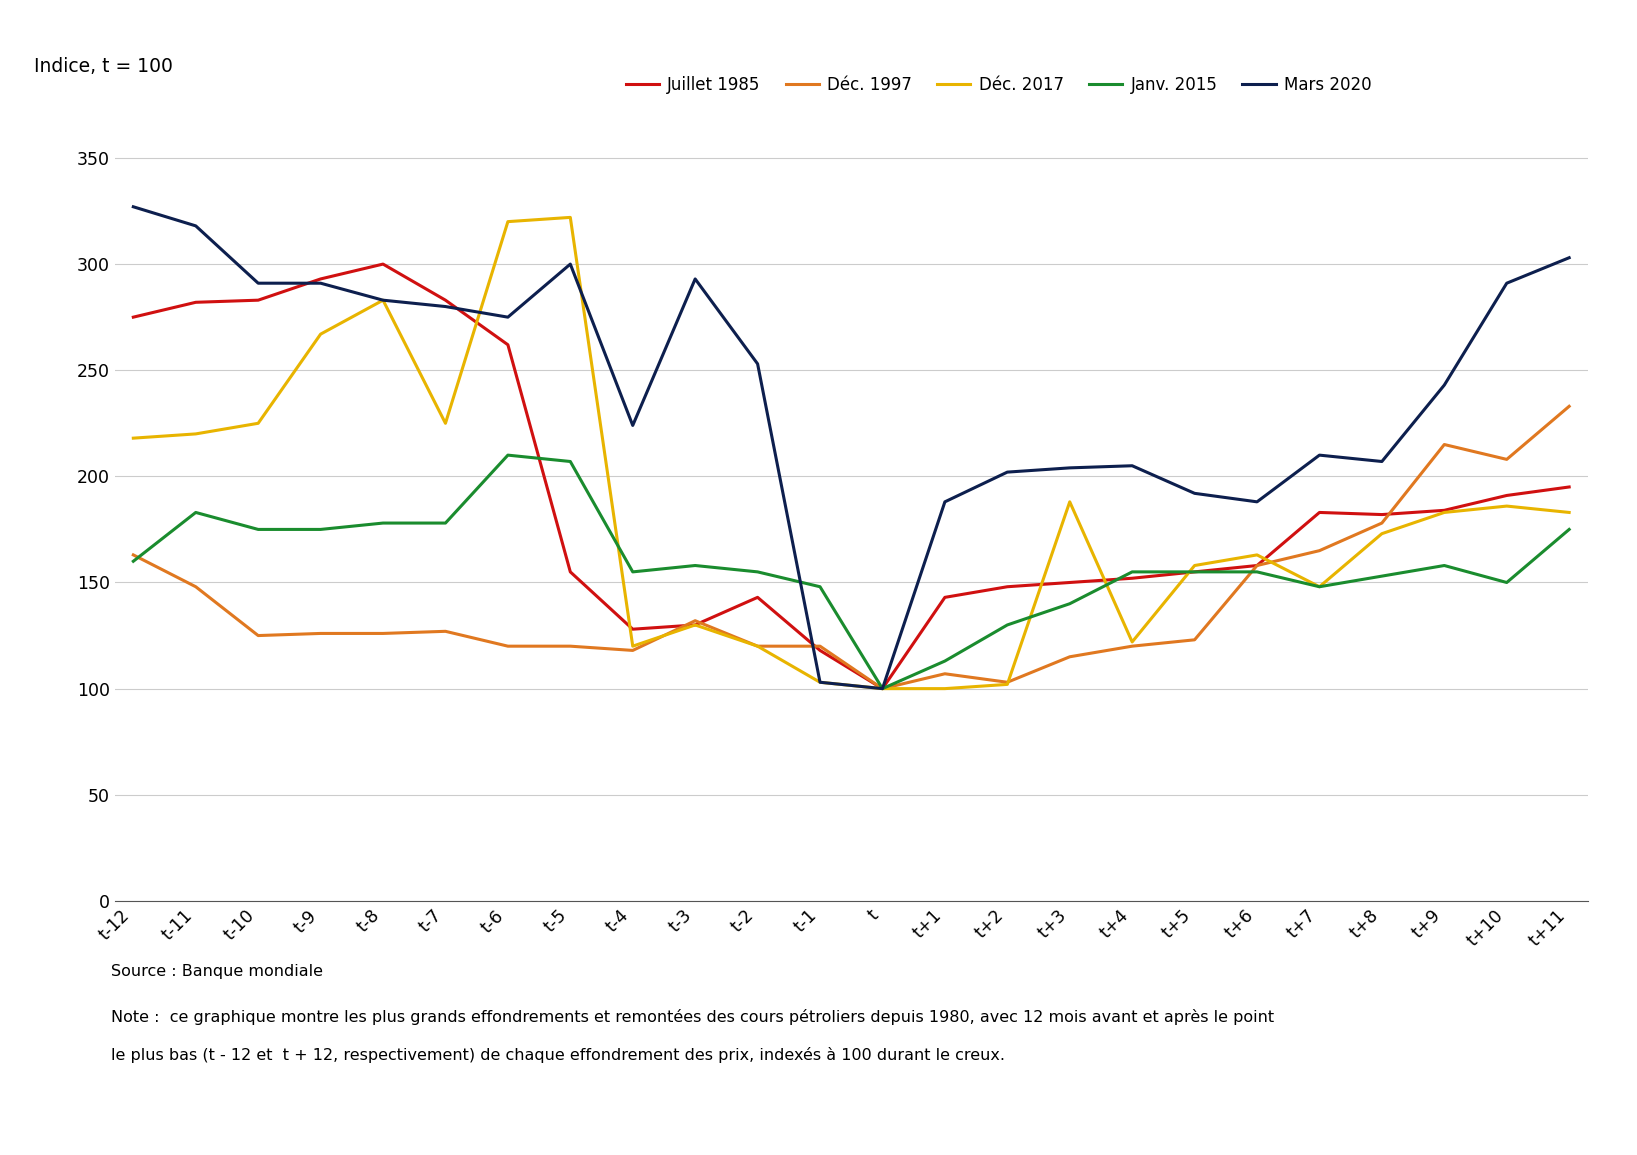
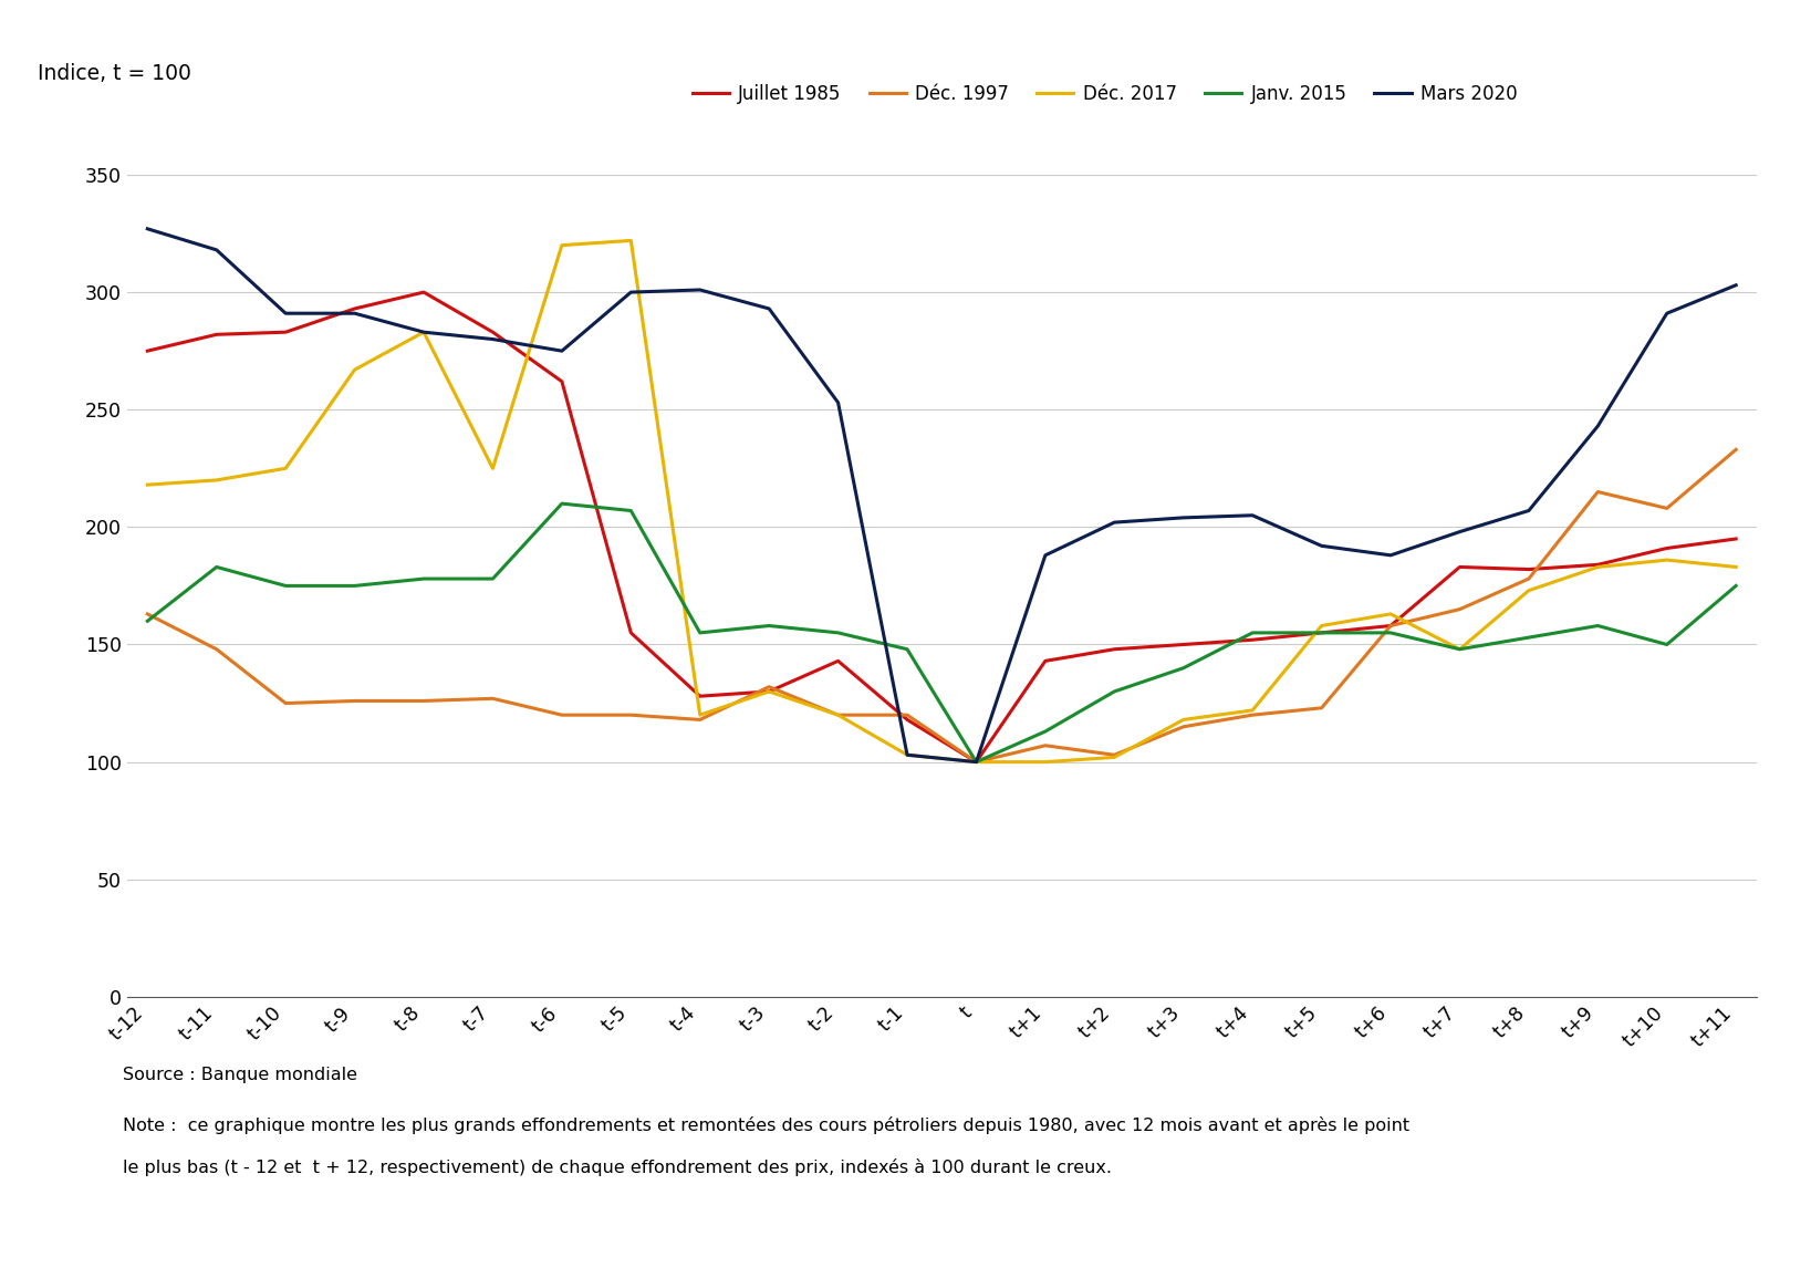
Mars 2020/t-4: 224 -> 301
Déc. 2017/t+3: 188 -> 118
Mars 2020/t+7: 210 -> 198
